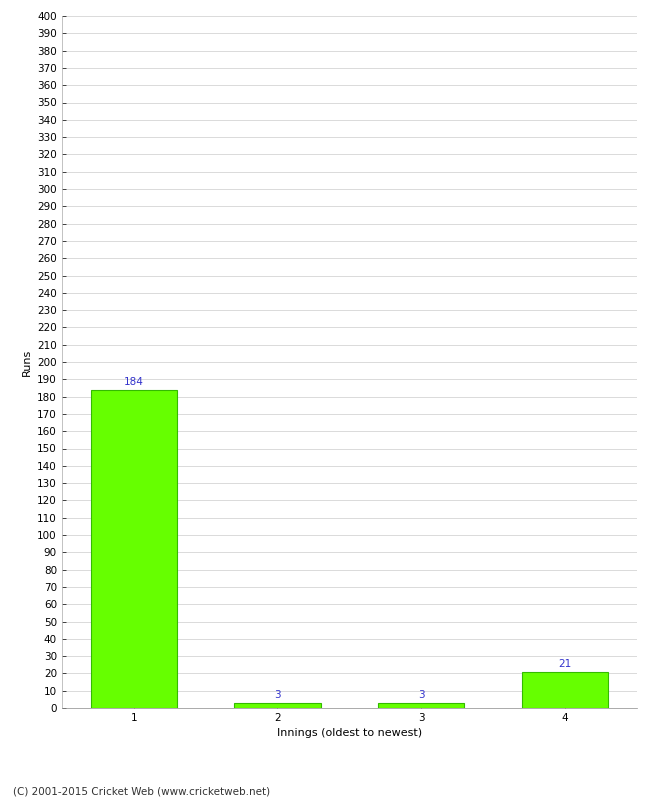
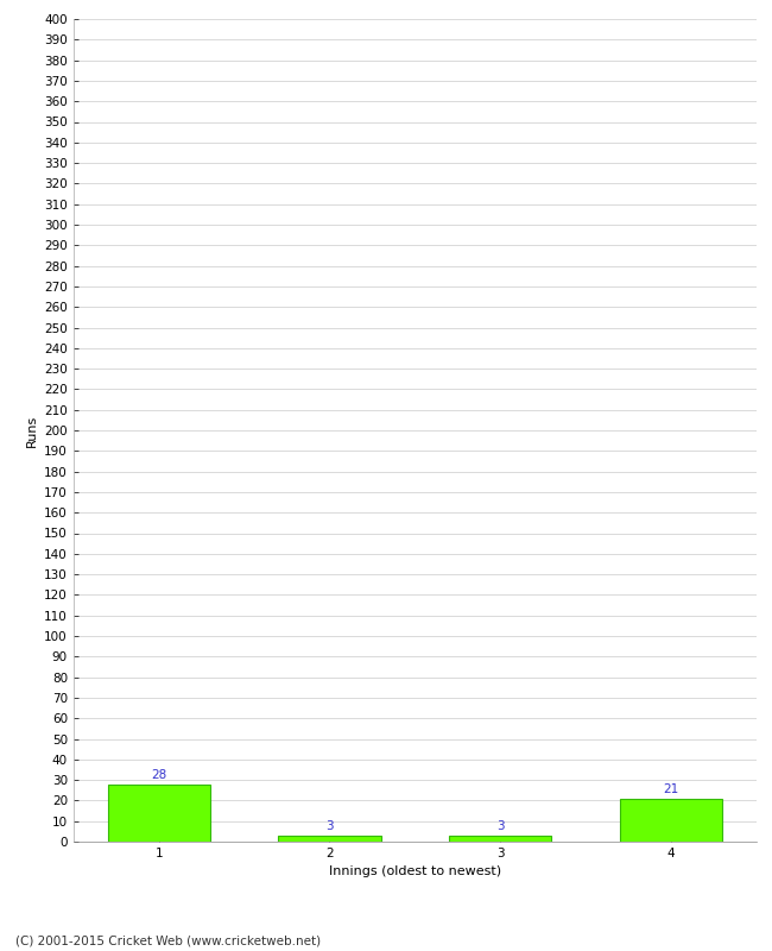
1: 184 -> 28
